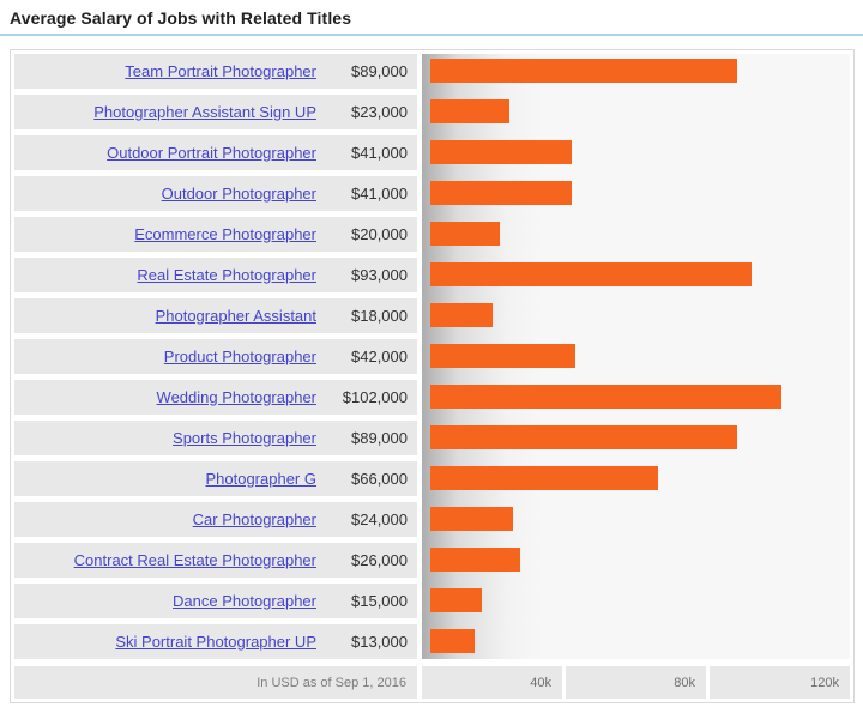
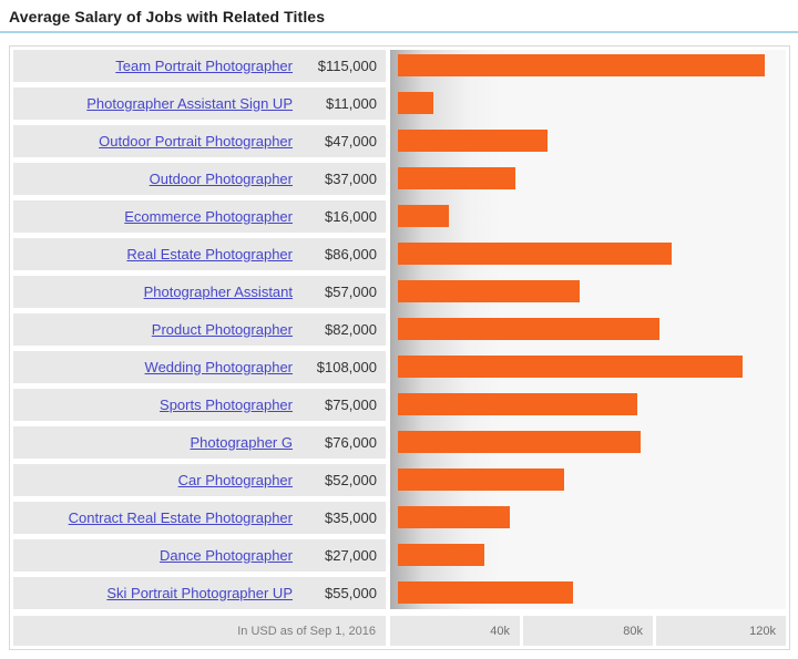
Team Portrait Photographer: $89,000 -> $115,000
Photographer Assistant Sign UP: $23,000 -> $11,000
Outdoor Portrait Photographer: $41,000 -> $47,000
Outdoor Photographer: $41,000 -> $37,000
Ecommerce Photographer: $20,000 -> $16,000
Real Estate Photographer: $93,000 -> $86,000
Photographer Assistant: $18,000 -> $57,000
Product Photographer: $42,000 -> $82,000
Wedding Photographer: $102,000 -> $108,000
Sports Photographer: $89,000 -> $75,000
Photographer G: $66,000 -> $76,000
Car Photographer: $24,000 -> $52,000
Contract Real Estate Photographer: $26,000 -> $35,000
Dance Photographer: $15,000 -> $27,000
Ski Portrait Photographer UP: $13,000 -> $55,000
